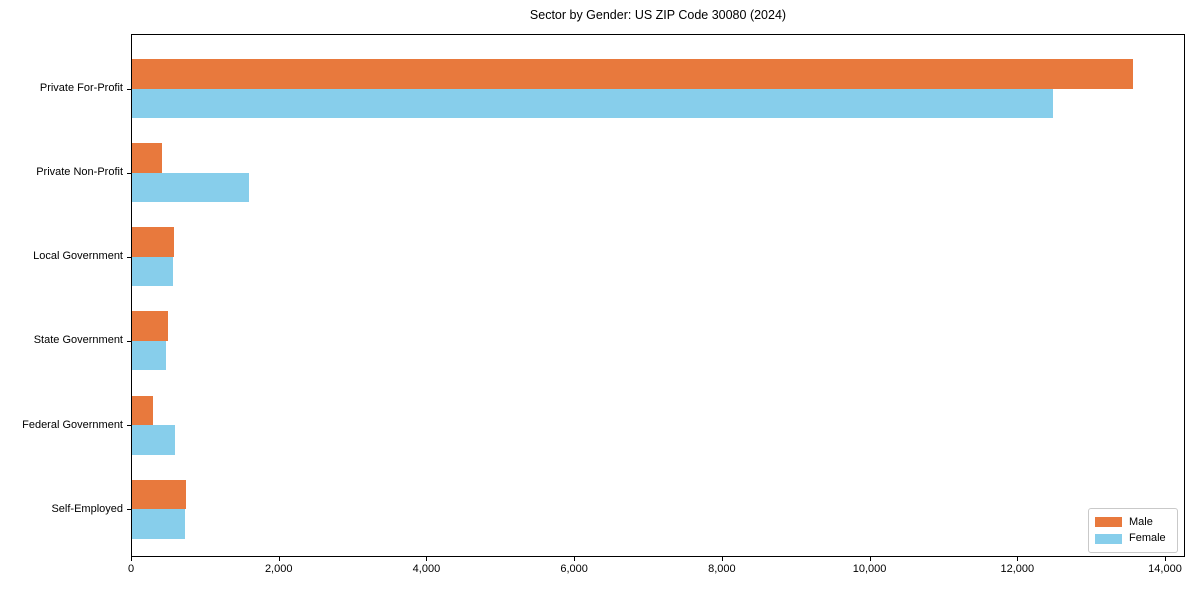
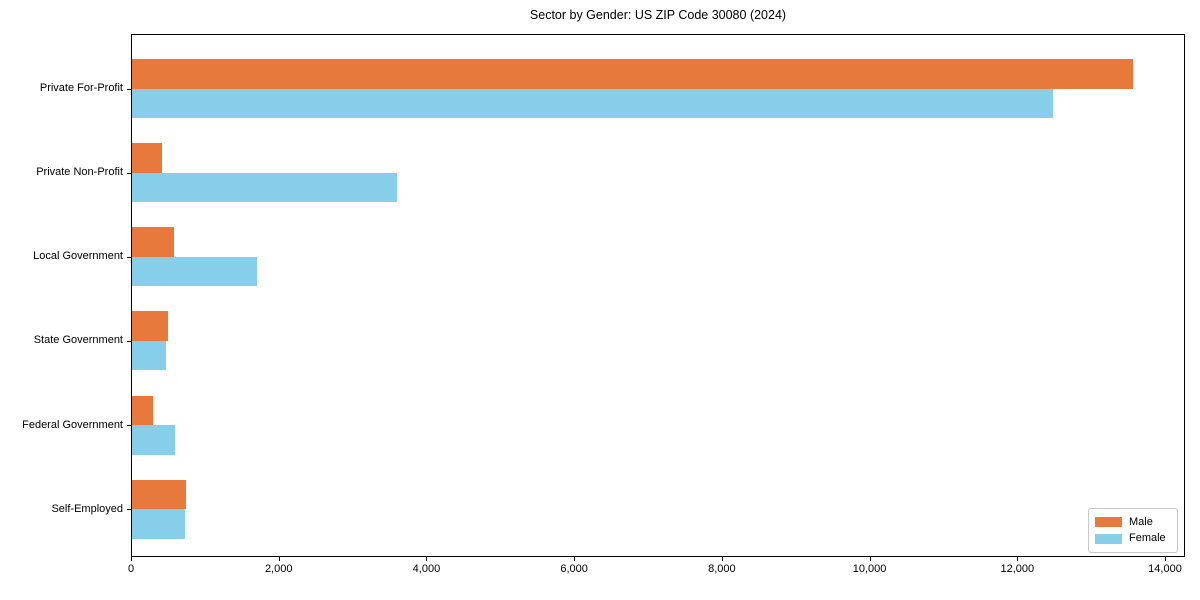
Female/Private Non-Profit: 1600 -> 3600
Female/Local Government: 600 -> 1700
